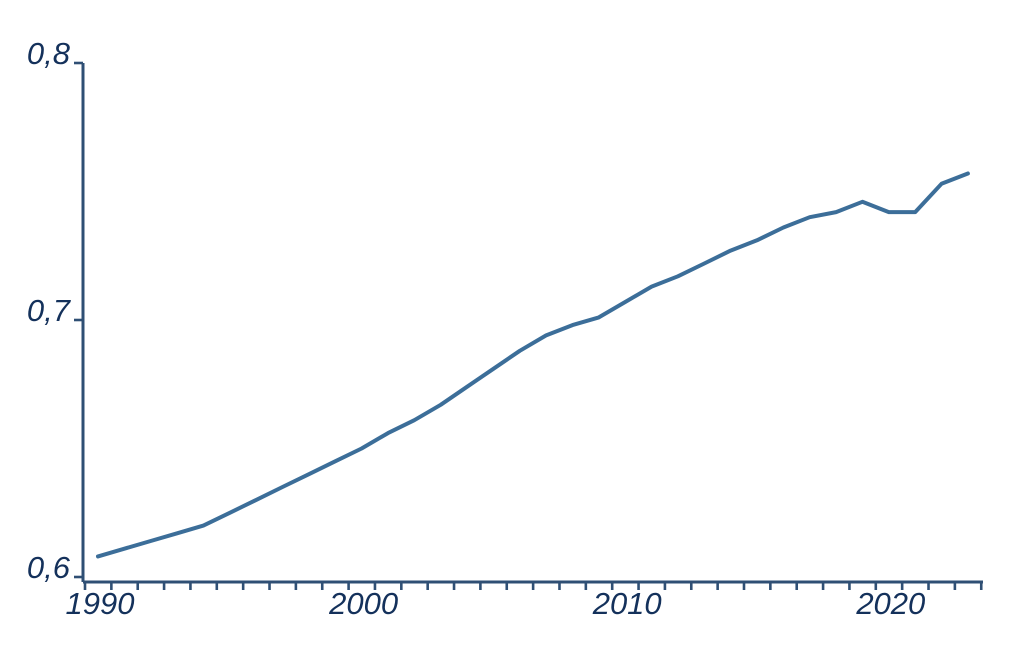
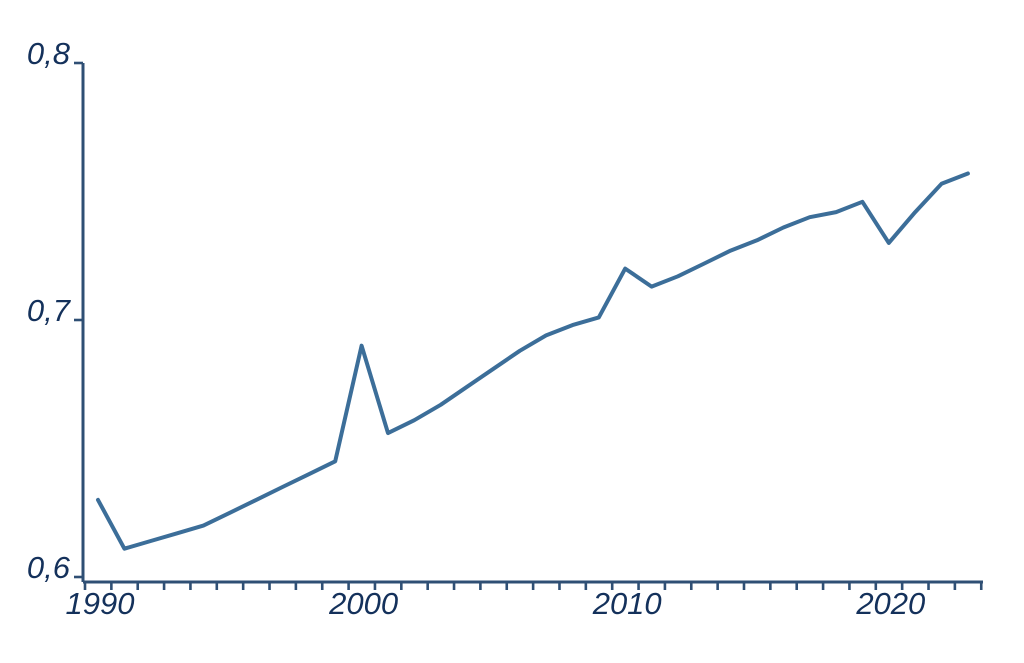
1990: 0,61 -> 0,63
2000: 0,65 -> 0,69
2010: 0,71 -> 0,72
2020: 0,74 -> 0,73
